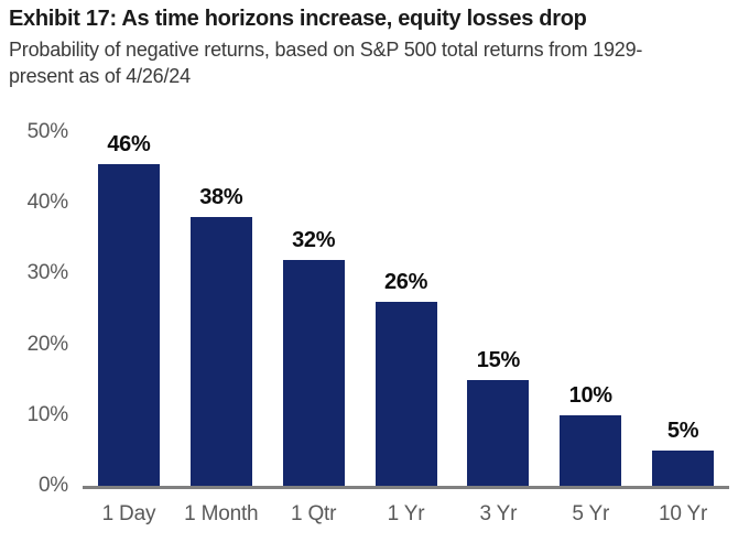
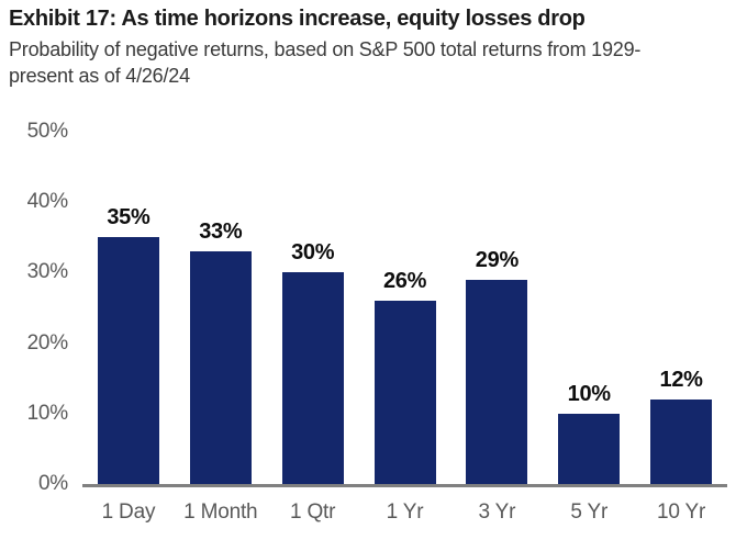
1 Day: 46% -> 35%
1 Month: 38% -> 33%
1 Qtr: 32% -> 30%
3 Yr: 15% -> 29%
10 Yr: 5% -> 12%
